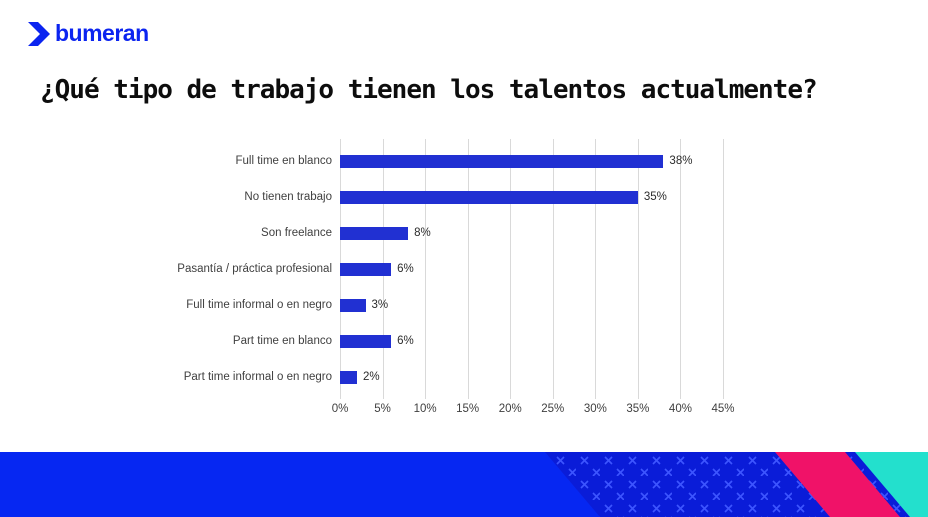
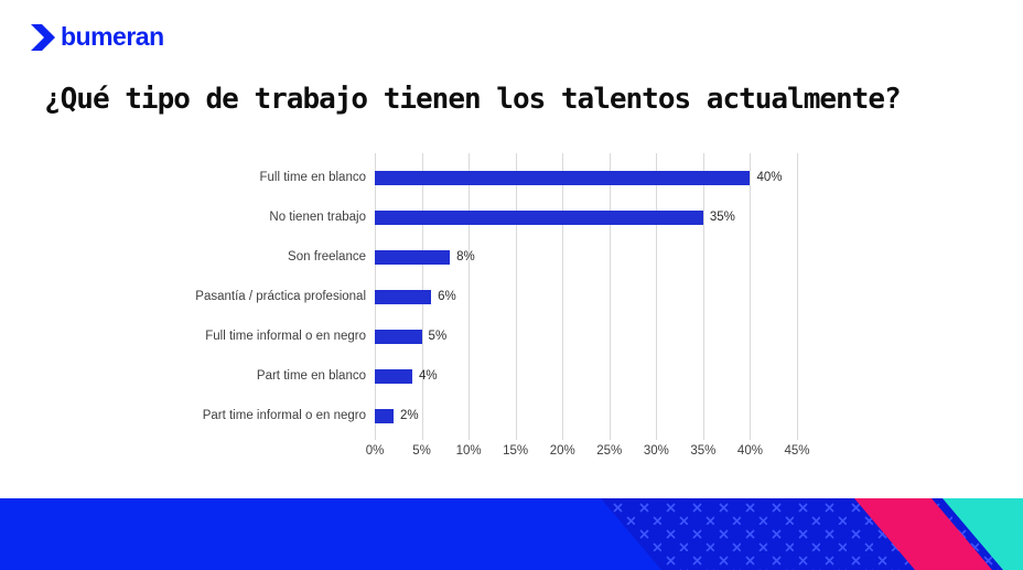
Full time en blanco: 38% -> 40%
Full time informal o en negro: 3% -> 5%
Part time en blanco: 6% -> 4%
